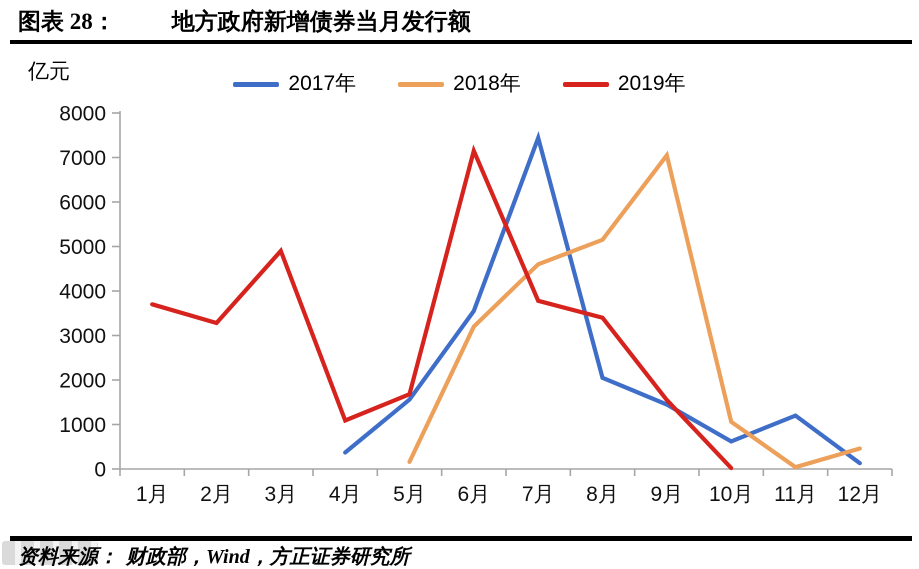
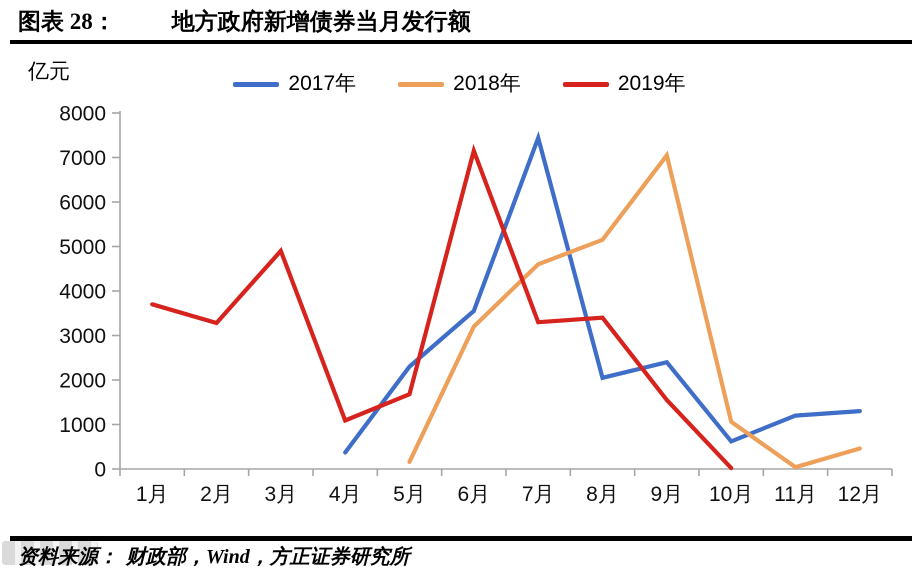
2017年/5月: 1600 -> 2300
2019年/7月: 3800 -> 3300
2017年/9月: 1400 -> 2400
2017年/12月: 100 -> 1300
